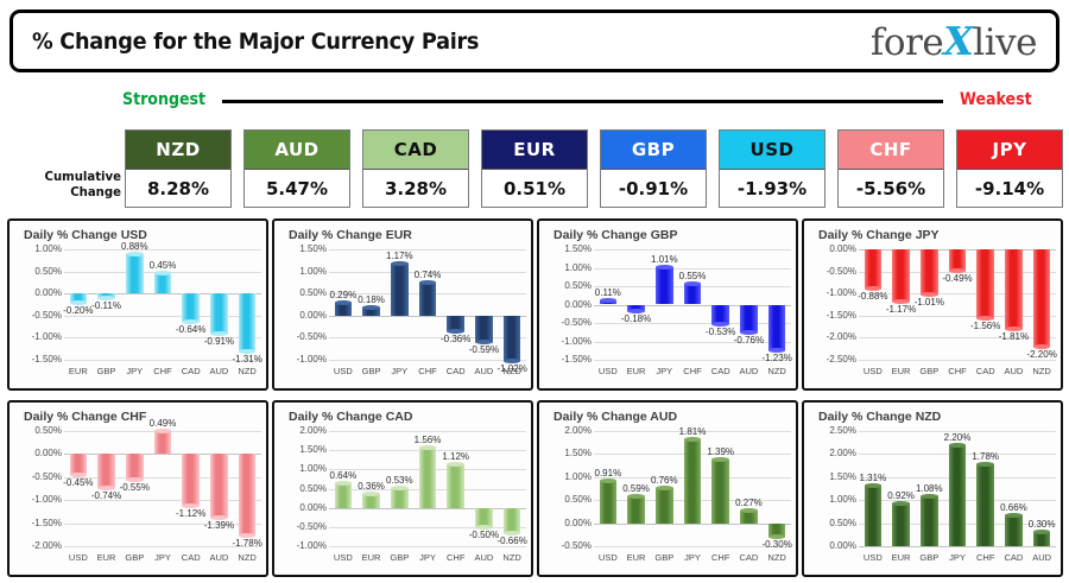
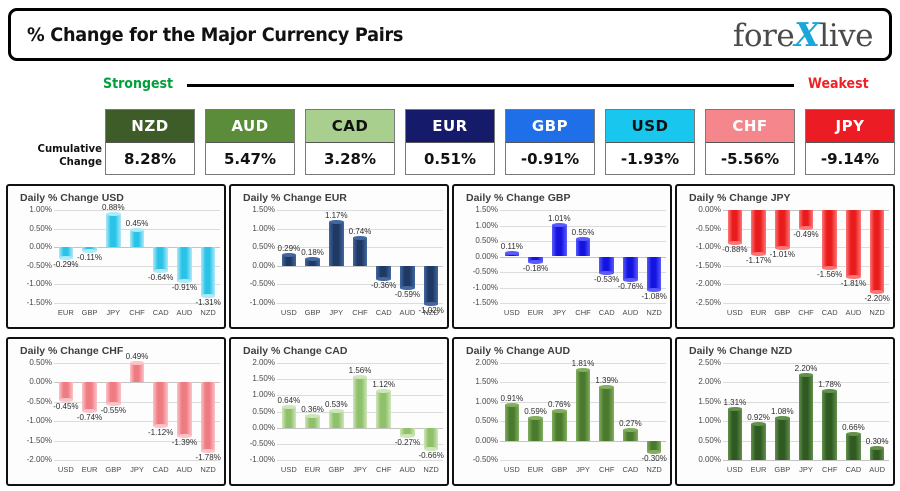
Daily % Change USD/EUR: -0.20% -> -0.29%
Daily % Change GBP/NZD: -1.23% -> -1.08%
Daily % Change CAD/AUD: -0.50% -> -0.27%
